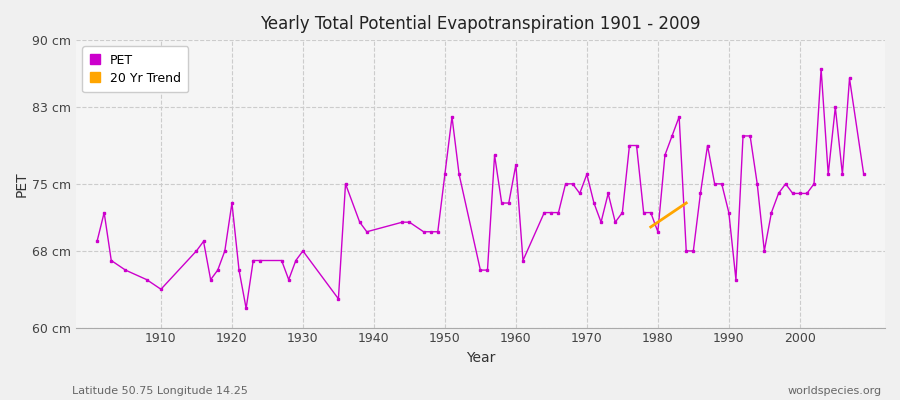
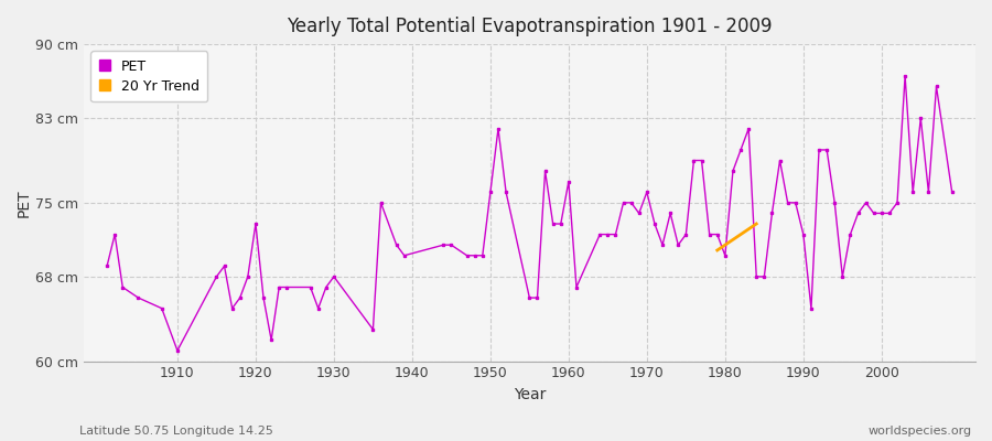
PET/1910: 64 cm -> 61 cm
